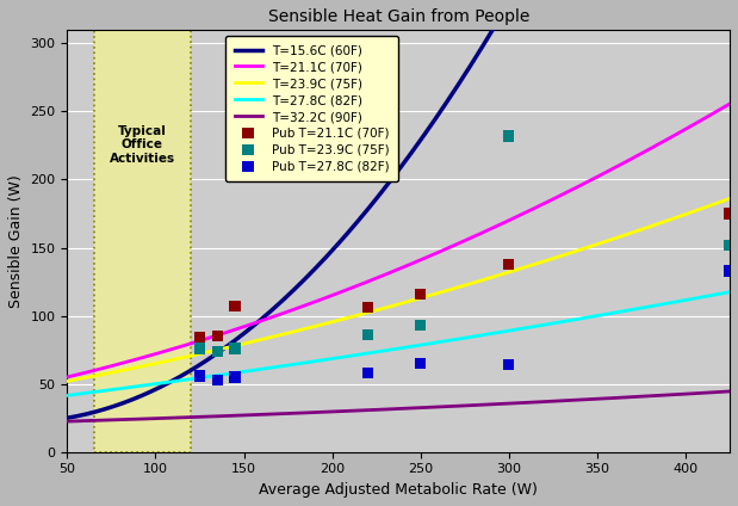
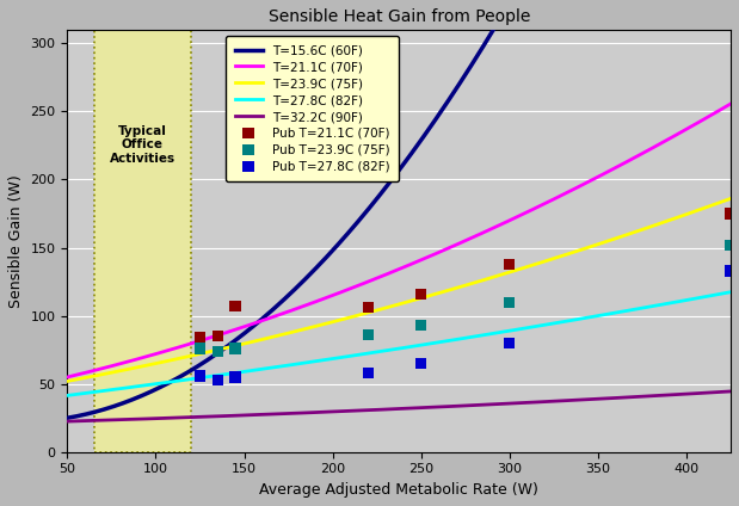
Pub T=23.9C (75F)/300: 232 -> 110
Pub T=27.8C (82F)/300: 64 -> 80
